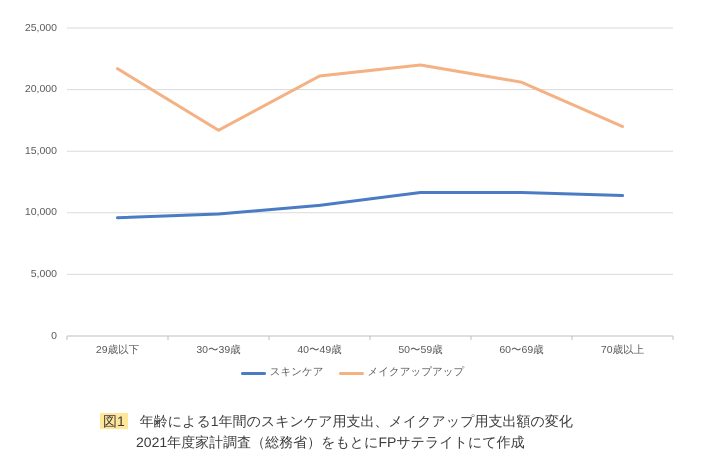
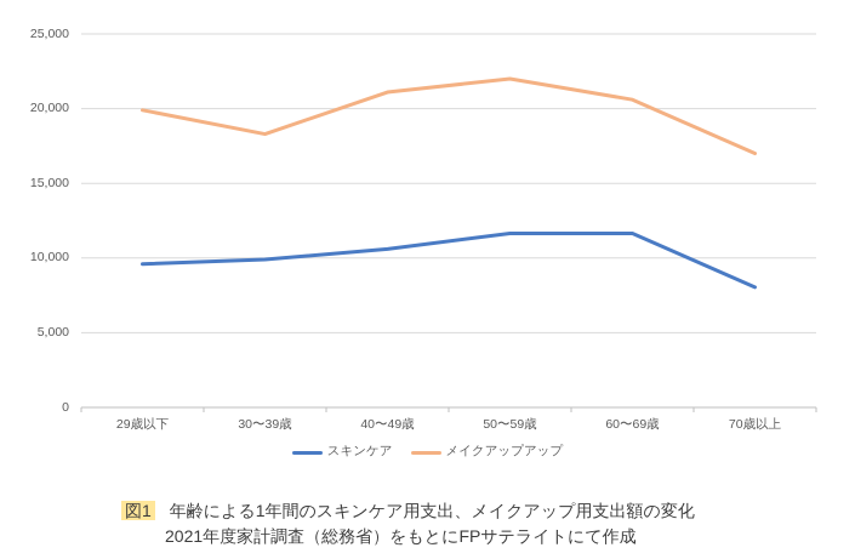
メイクアップアップ/29歳以下: 21700 -> 19900
メイクアップアップ/30〜39歳: 16700 -> 18300
スキンケア/70歳以上: 11400 -> 8000
